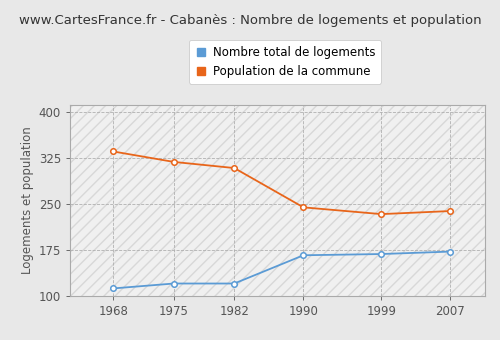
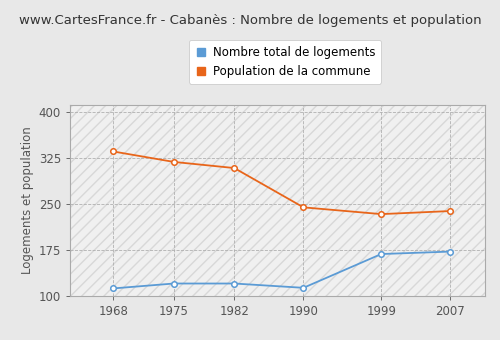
Nombre total de logements/1990: 166 -> 113
